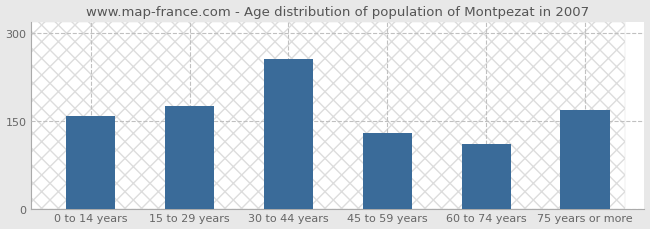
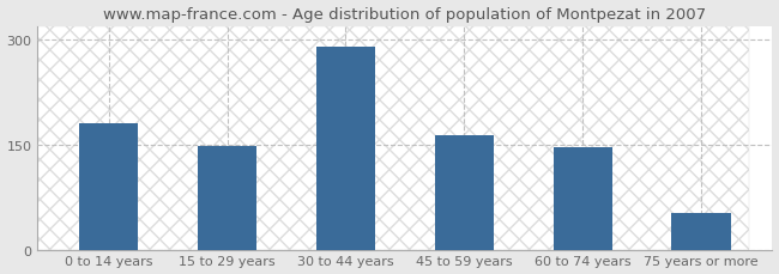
0 to 14 years: 158 -> 180
15 to 29 years: 176 -> 148
30 to 44 years: 256 -> 290
45 to 59 years: 130 -> 163
60 to 74 years: 110 -> 147
75 years or more: 168 -> 52
